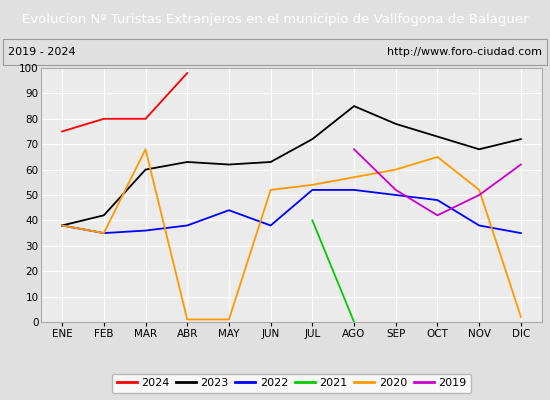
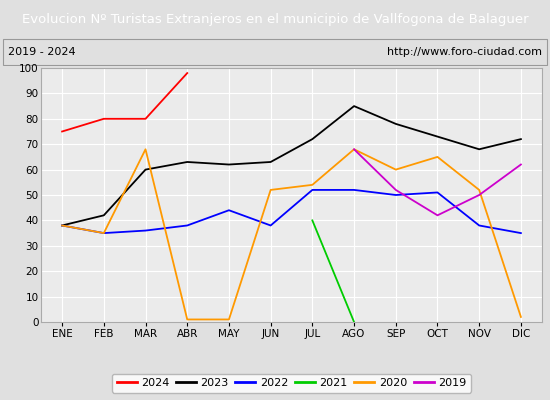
2020/AGO: 57 -> 68
2022/OCT: 48 -> 51
